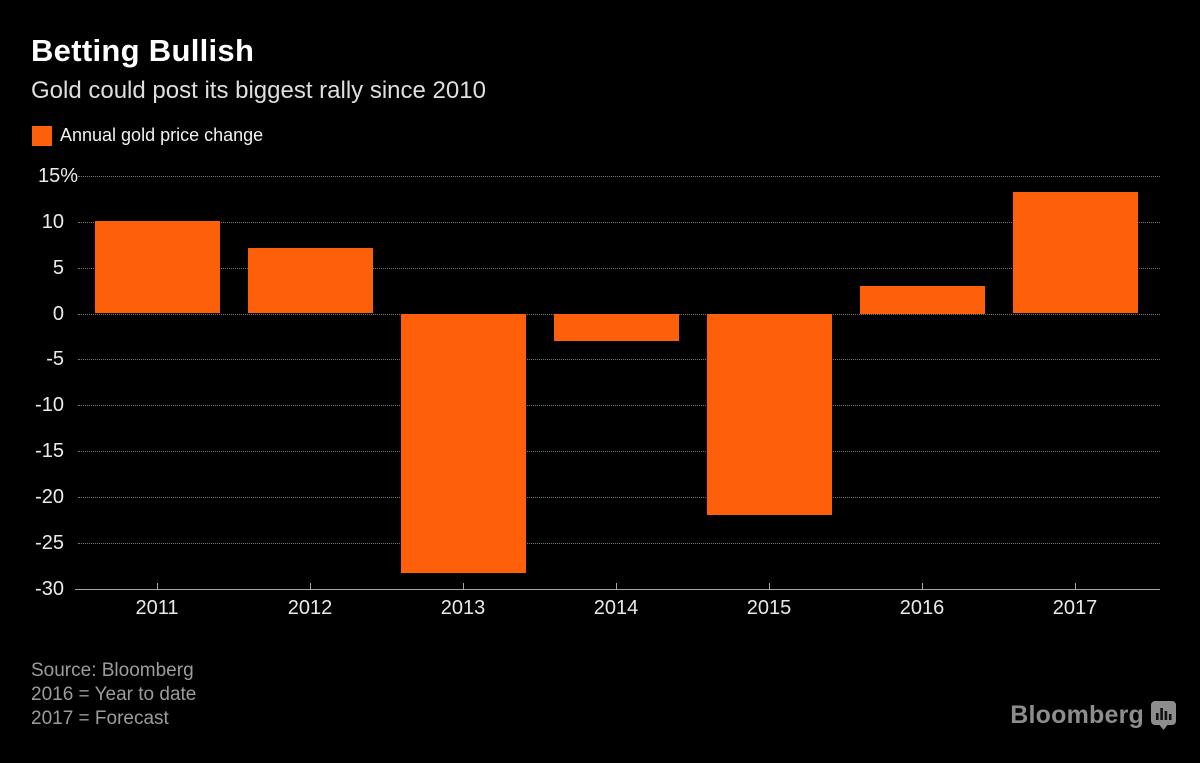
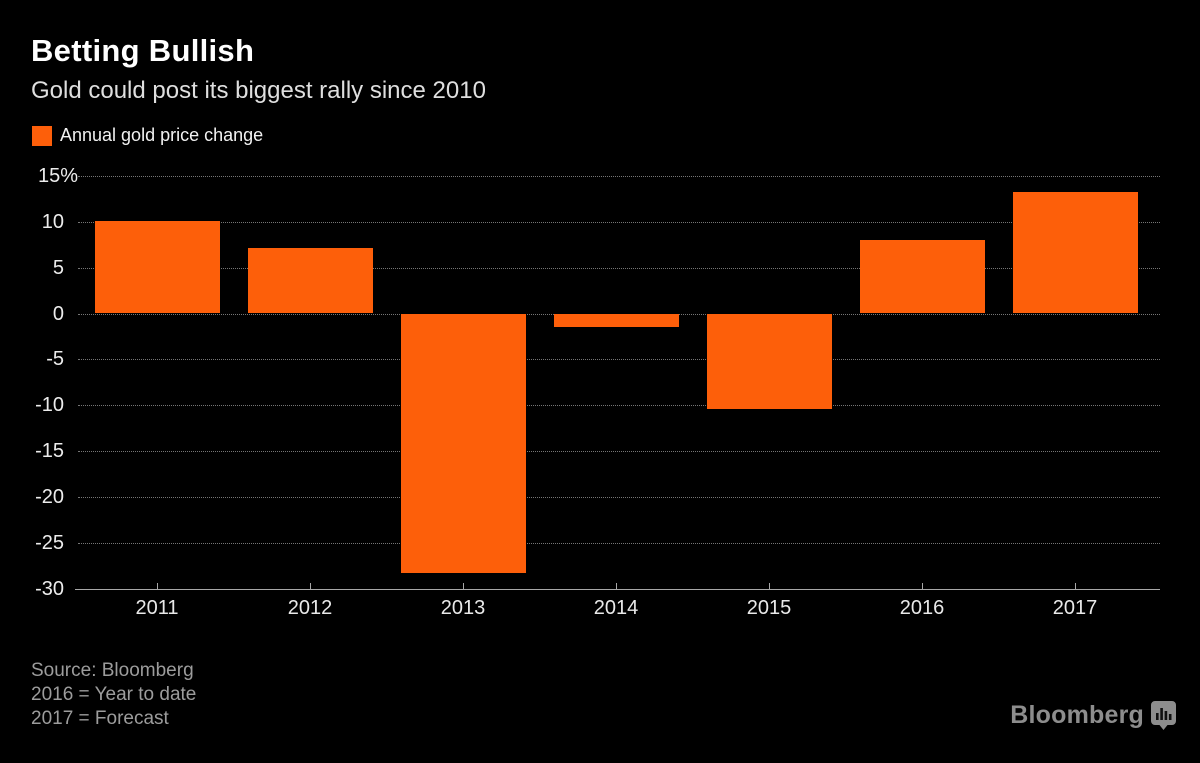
2014: -3 -> -2
2015: -22 -> -10
2016: 3 -> 8
